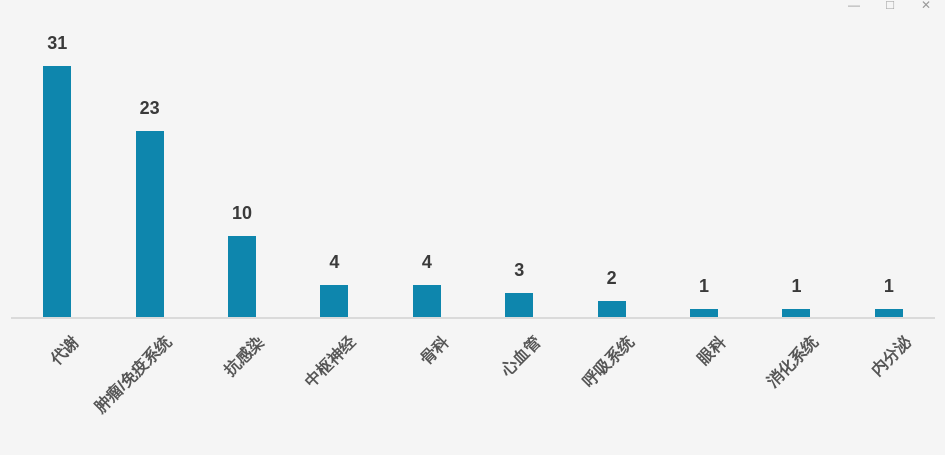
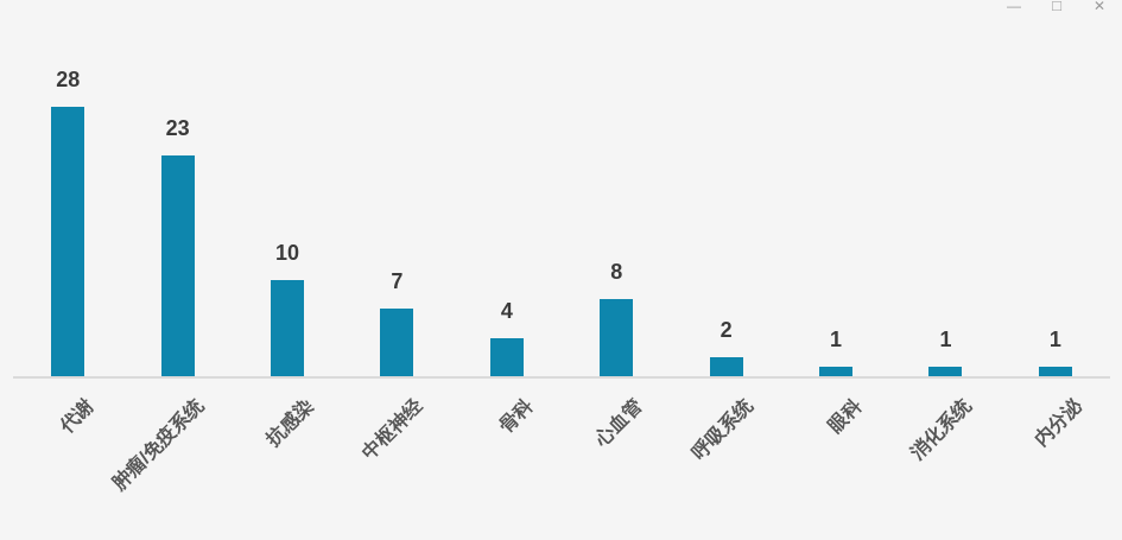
代谢: 31 -> 28
中枢神经: 4 -> 7
心血管: 3 -> 8
